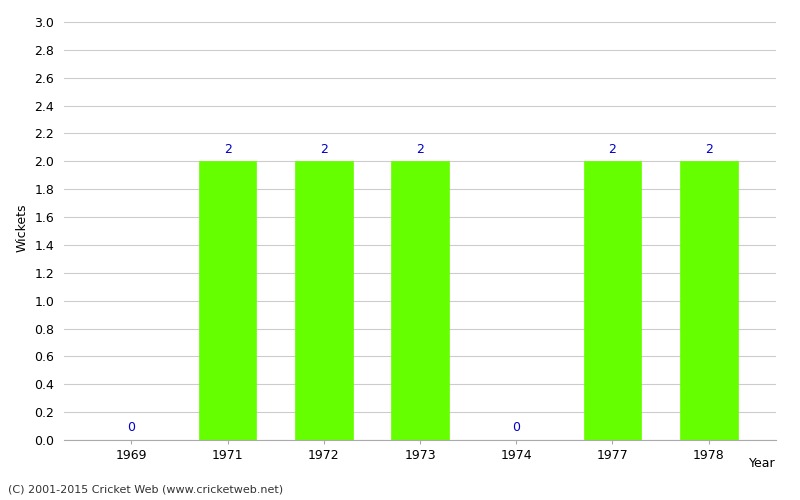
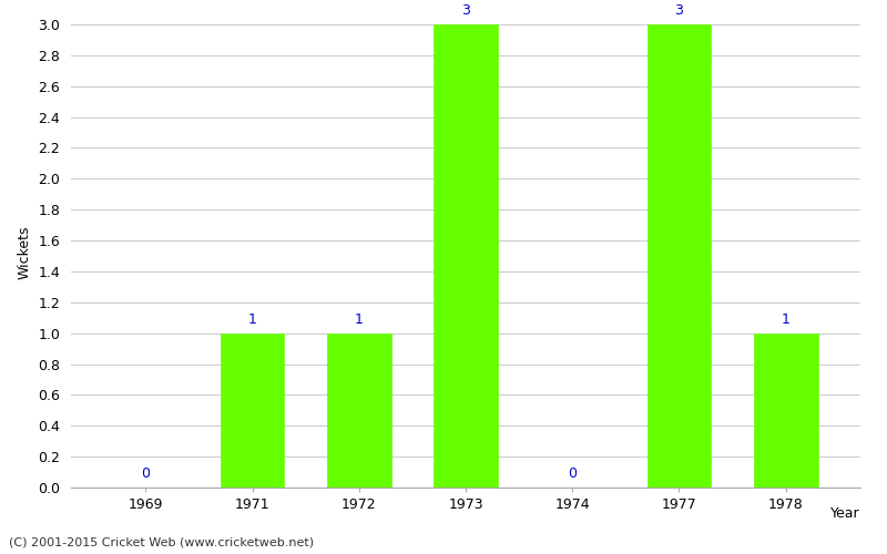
1971: 2 -> 1
1972: 2 -> 1
1973: 2 -> 3
1977: 2 -> 3
1978: 2 -> 1
